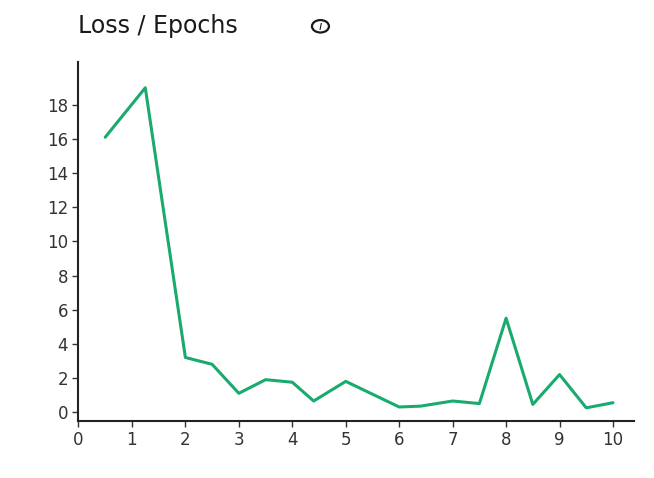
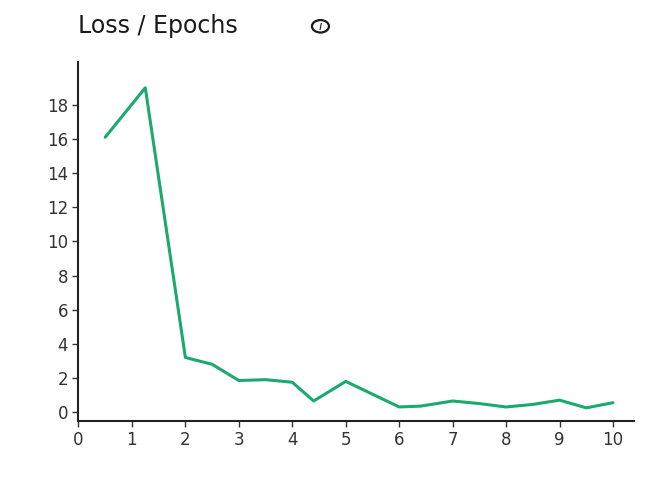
3: 1.1 -> 1.9
8: 5.5 -> 0.3
9: 2.2 -> 0.7
